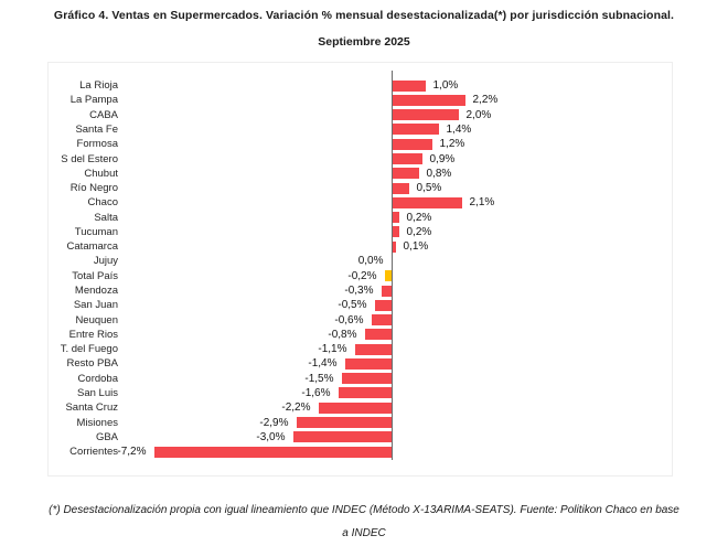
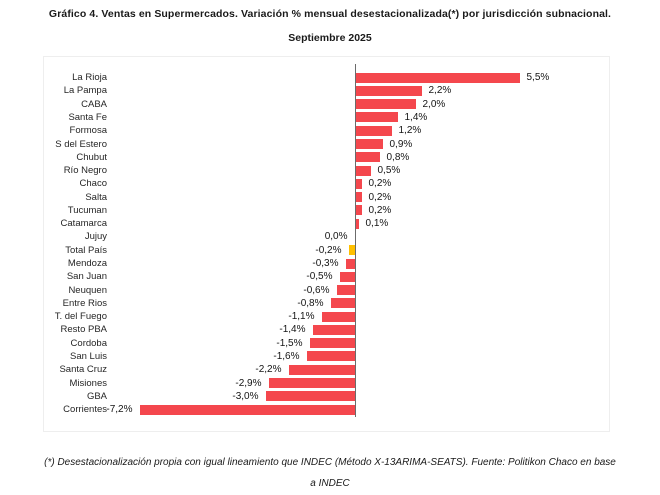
La Rioja: 1,0% -> 5,5%
Chaco: 2,1% -> 0,2%
